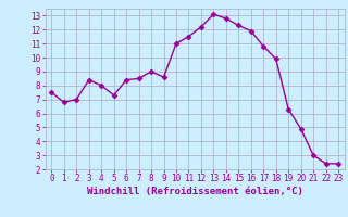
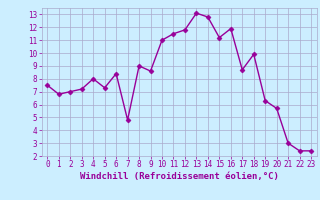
3: 8.4 -> 7.2
7: 8.5 -> 4.8
12: 12.2 -> 11.8
15: 12.3 -> 11.2
17: 10.8 -> 8.7
20: 4.9 -> 5.7
